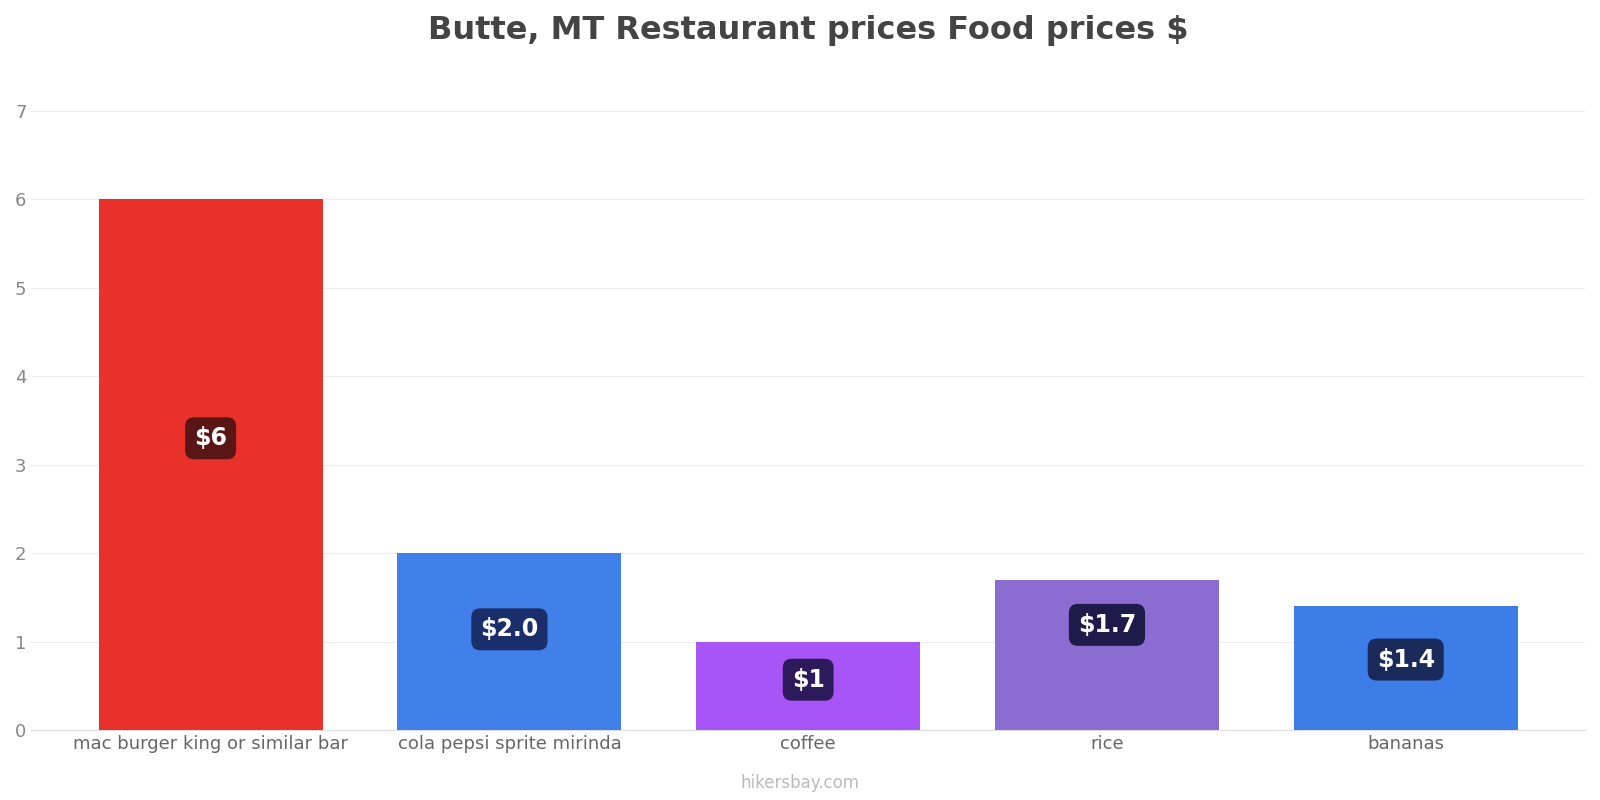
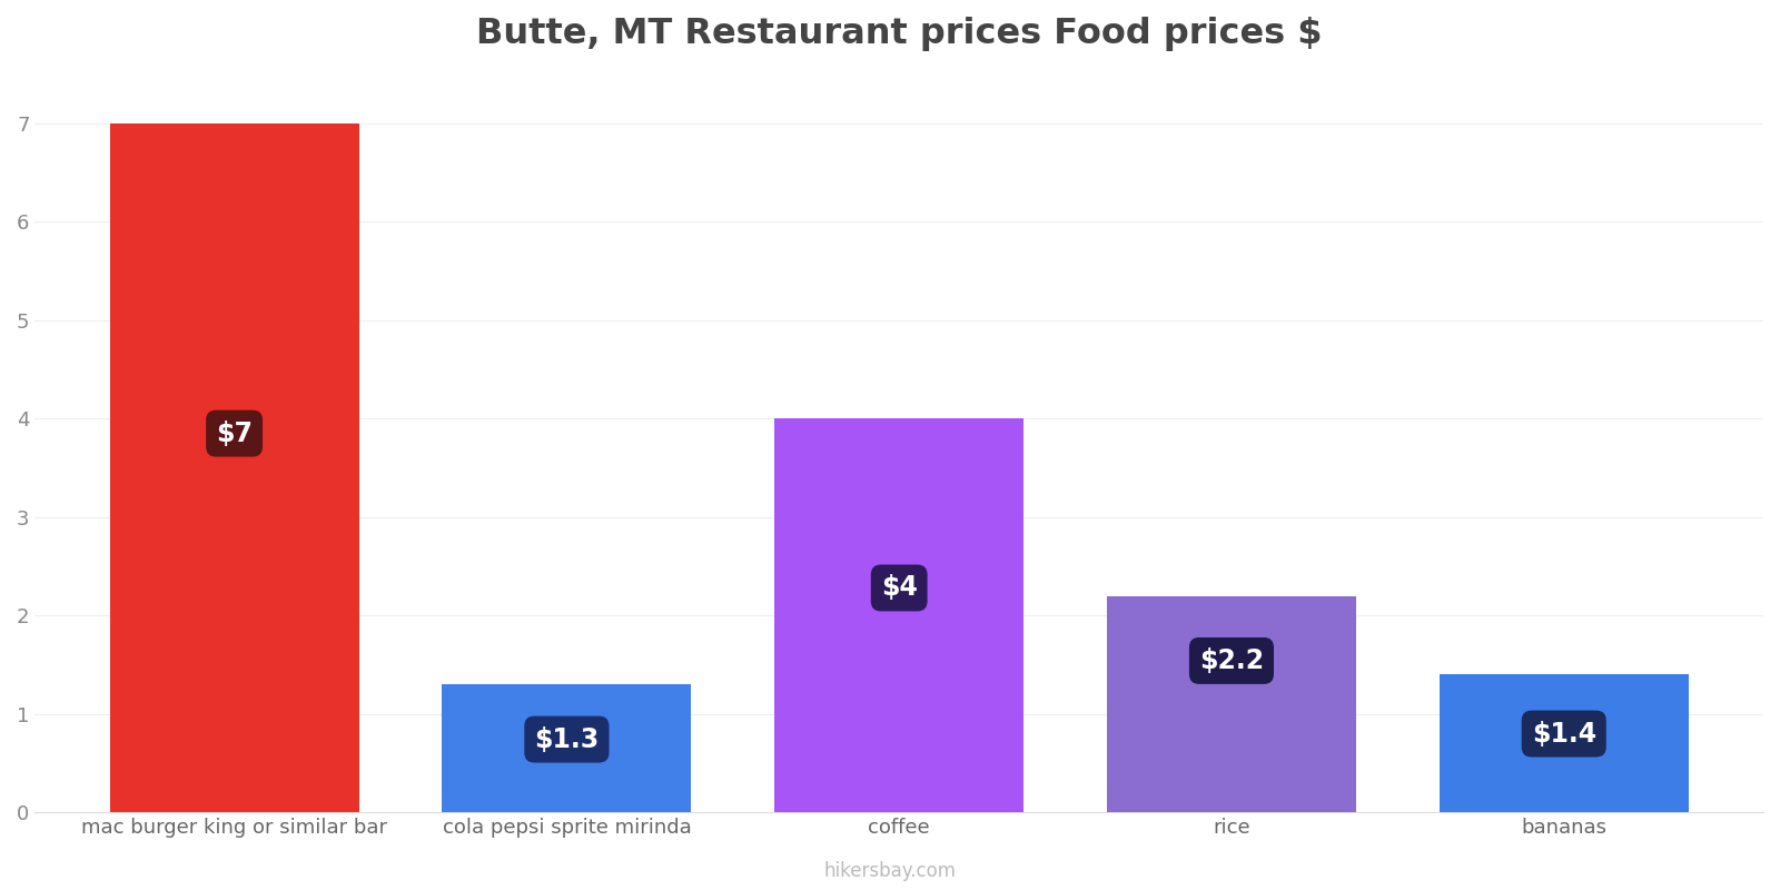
mac burger king or similar bar: $6 -> $7
cola pepsi sprite mirinda: $2.0 -> $1.3
coffee: $1 -> $4
rice: $1.7 -> $2.2
